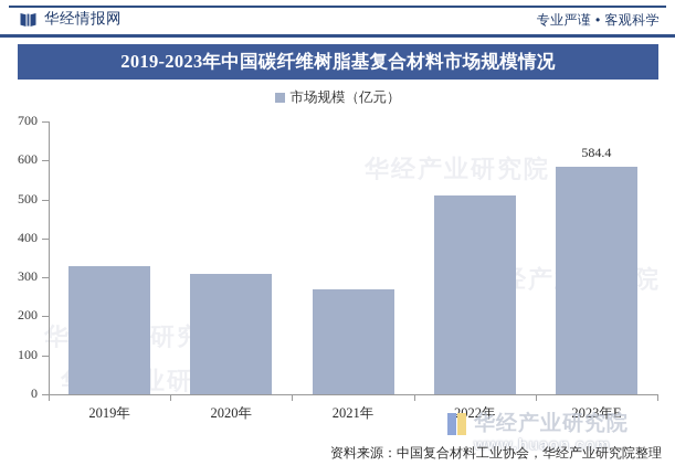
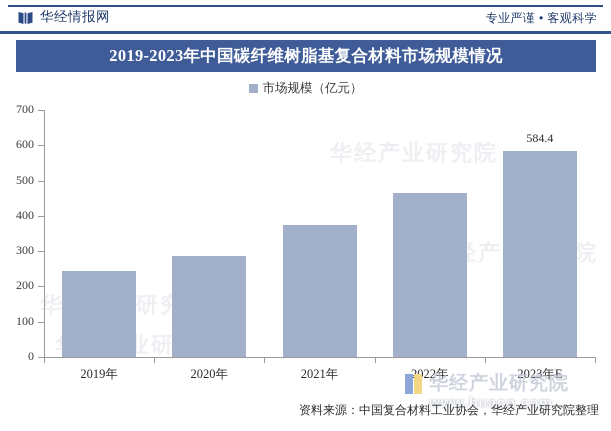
2019年: 330 -> 240
2020年: 310 -> 290
2021年: 270 -> 370
2022年: 510 -> 460
